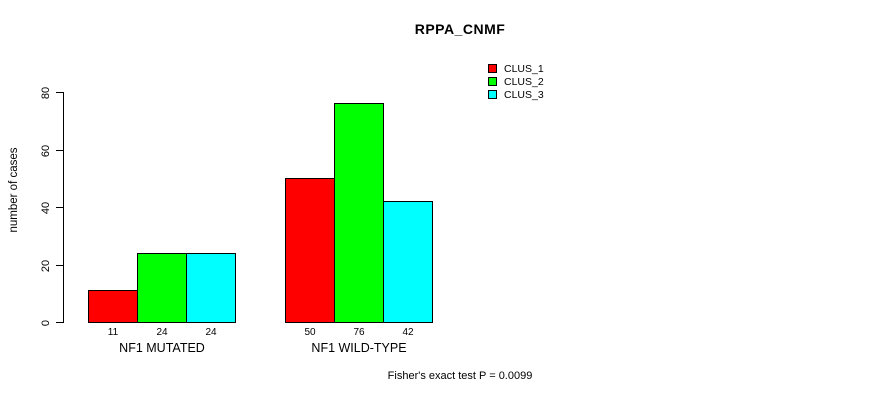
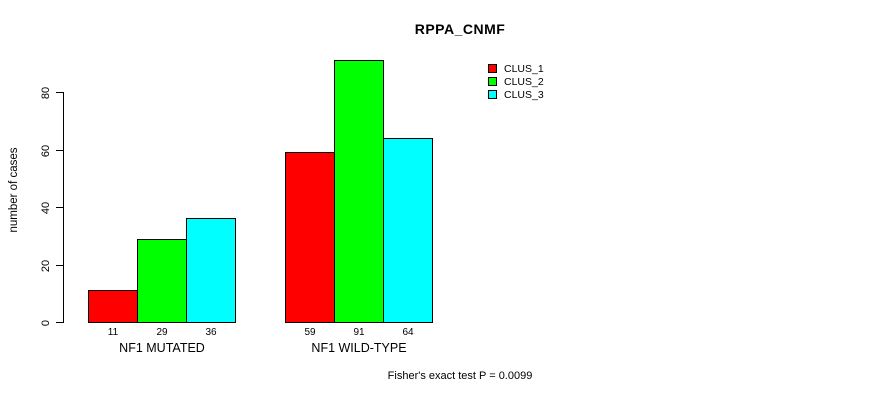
CLUS_2/NF1 MUTATED: 24 -> 29
CLUS_3/NF1 MUTATED: 24 -> 36
CLUS_1/NF1 WILD-TYPE: 50 -> 59
CLUS_2/NF1 WILD-TYPE: 76 -> 91
CLUS_3/NF1 WILD-TYPE: 42 -> 64
